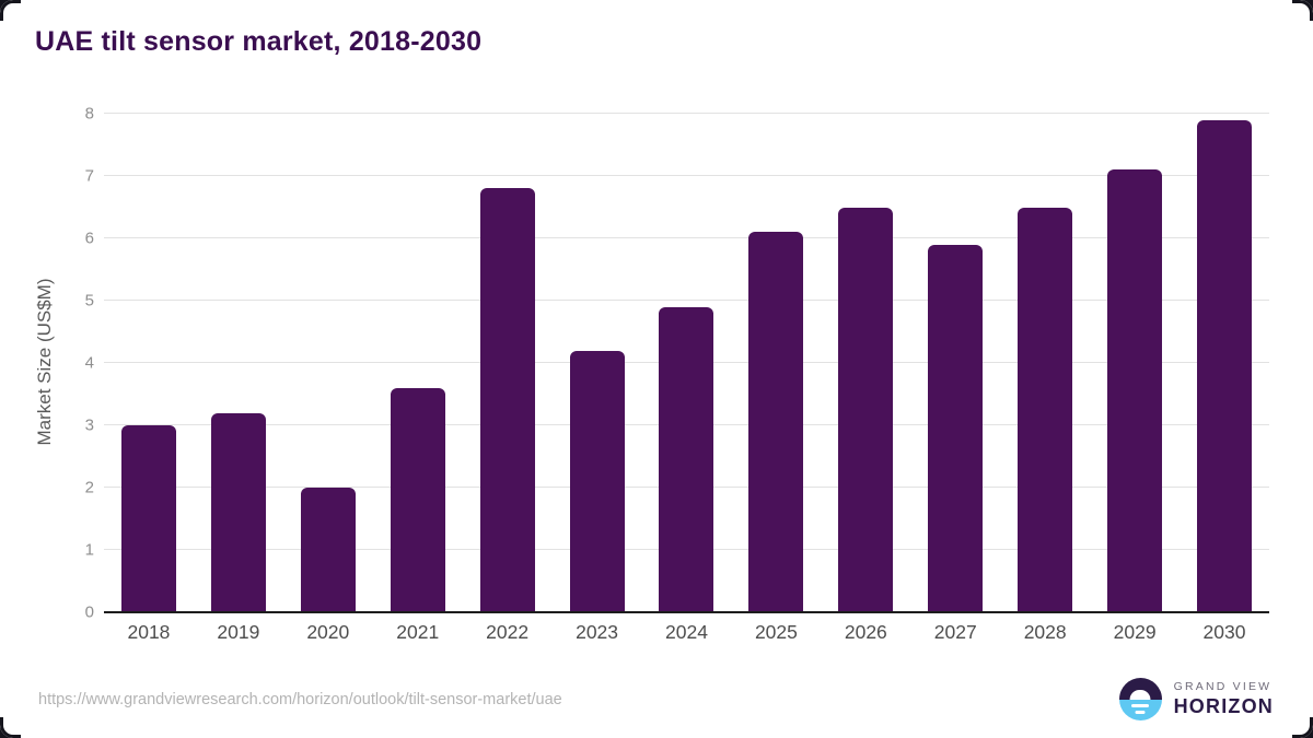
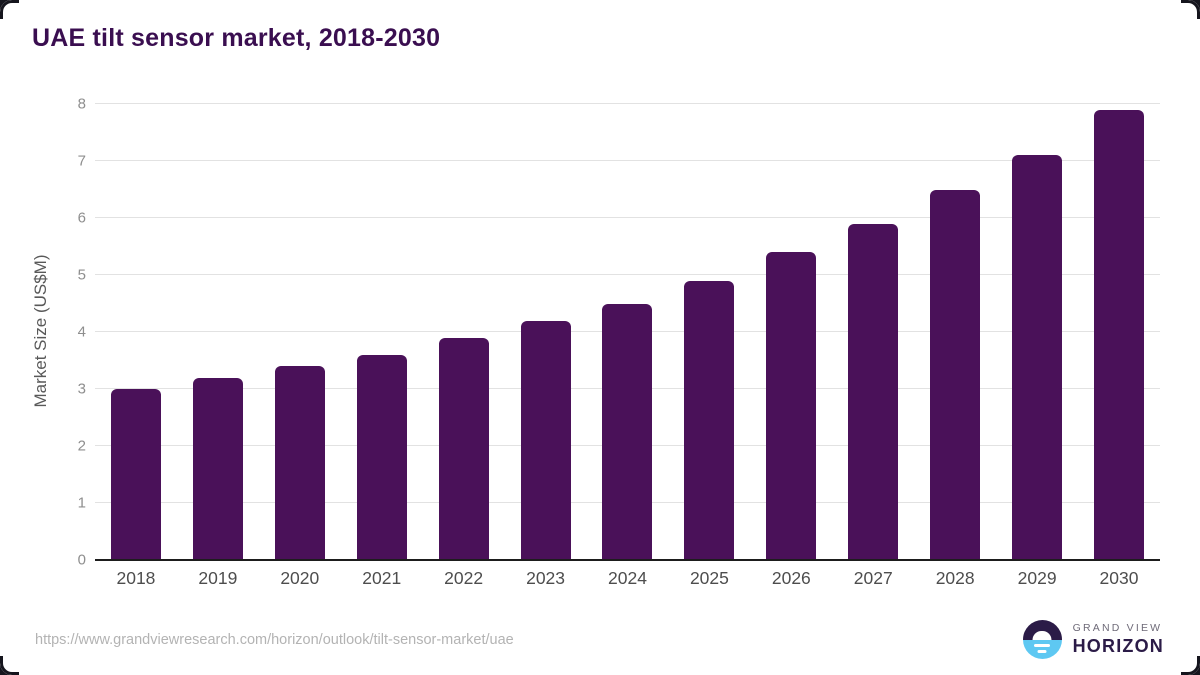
2020: 2.0 -> 3.4
2022: 6.8 -> 3.9
2024: 4.9 -> 4.5
2025: 6.1 -> 4.9
2026: 6.5 -> 5.4
